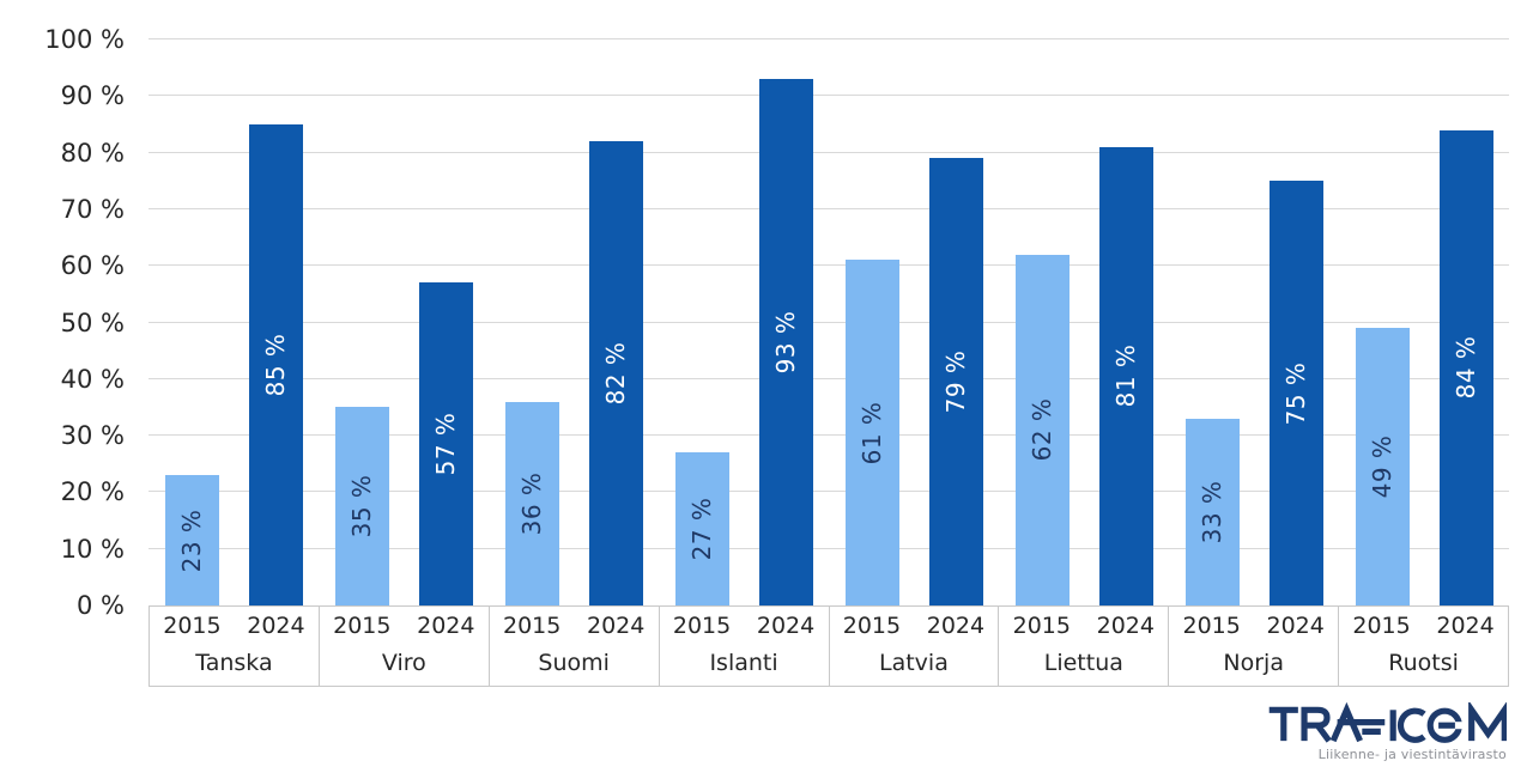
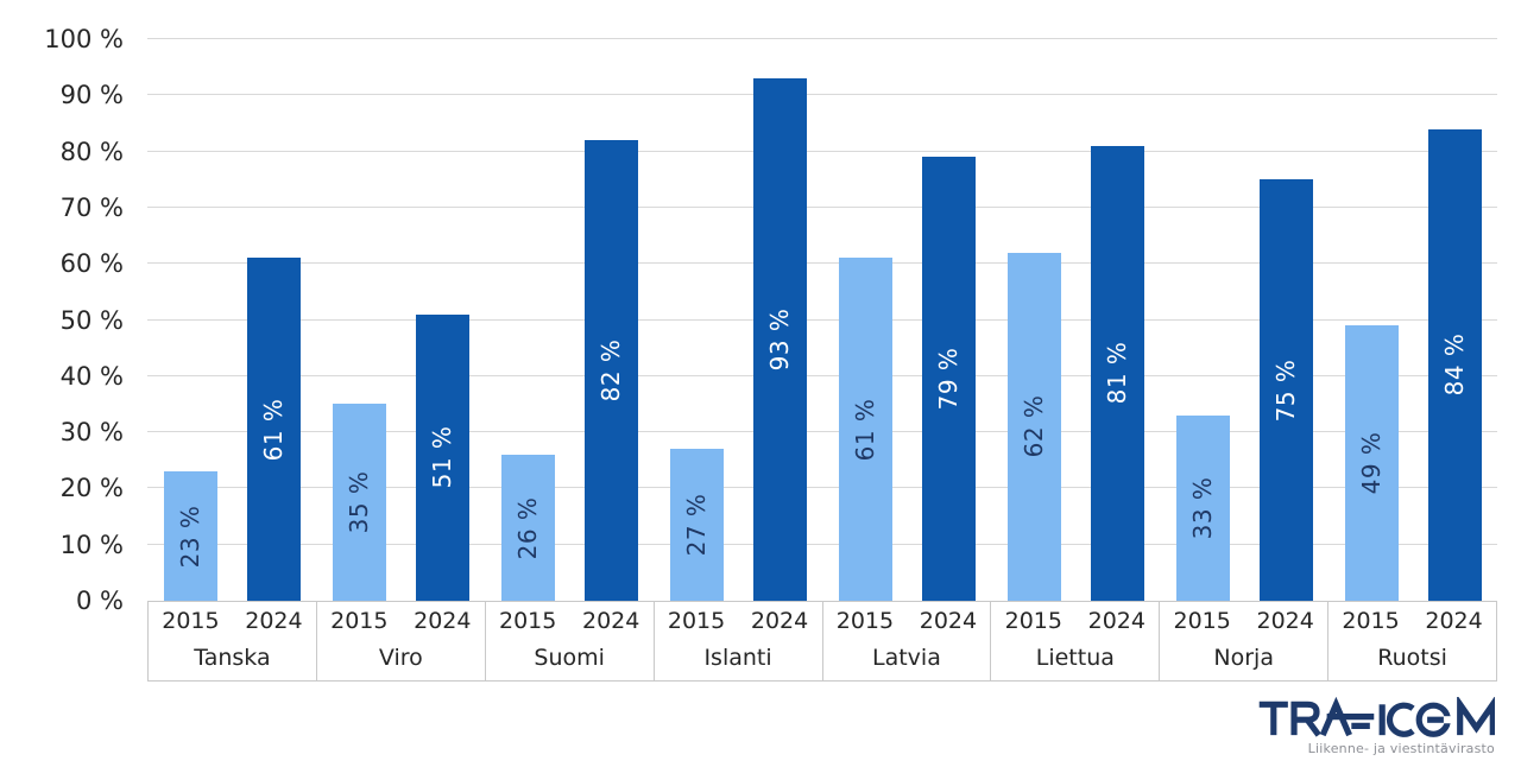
2024/Tanska: 85 -> 61
2024/Viro: 57 -> 51
2015/Suomi: 36 -> 26
